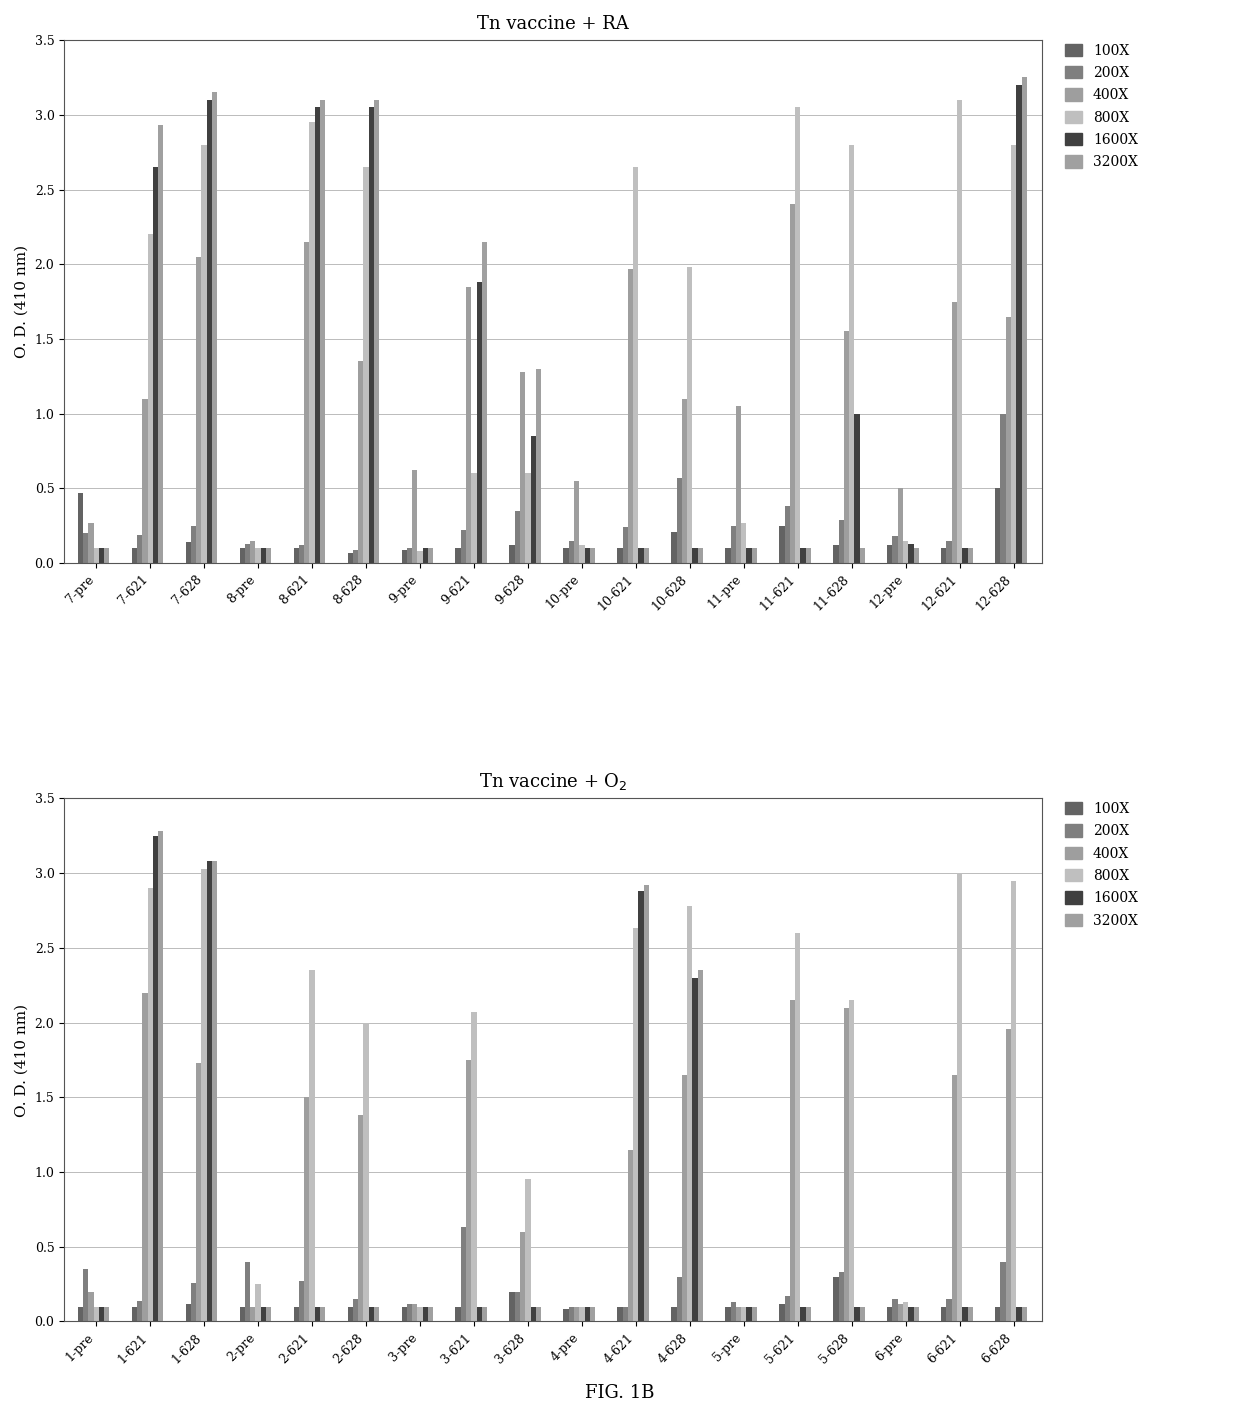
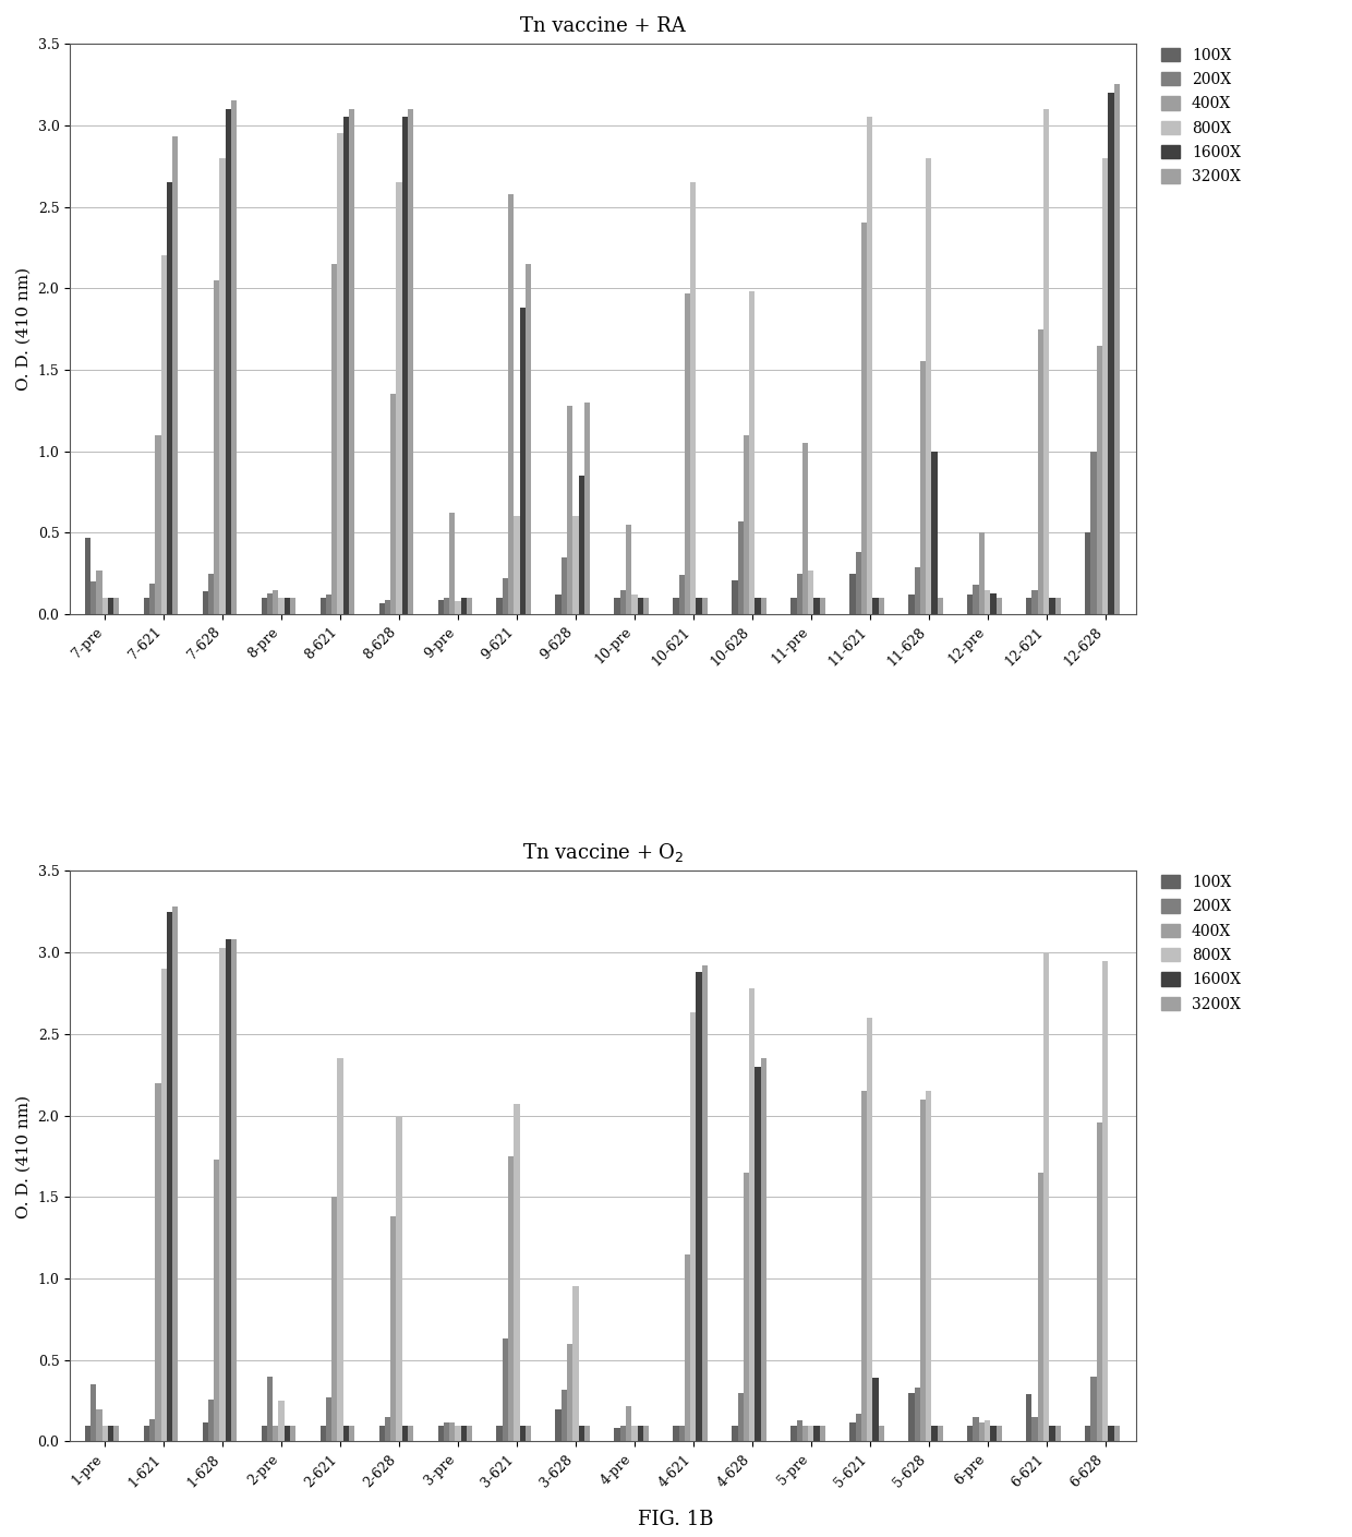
Tn vaccine + RA/400X/9-621: 1.85 -> 2.58
200X/3-628: 0.20 -> 0.32
400X/4-pre: 0.10 -> 0.22
1600X/5-621: 0.10 -> 0.39
100X/6-621: 0.10 -> 0.29
